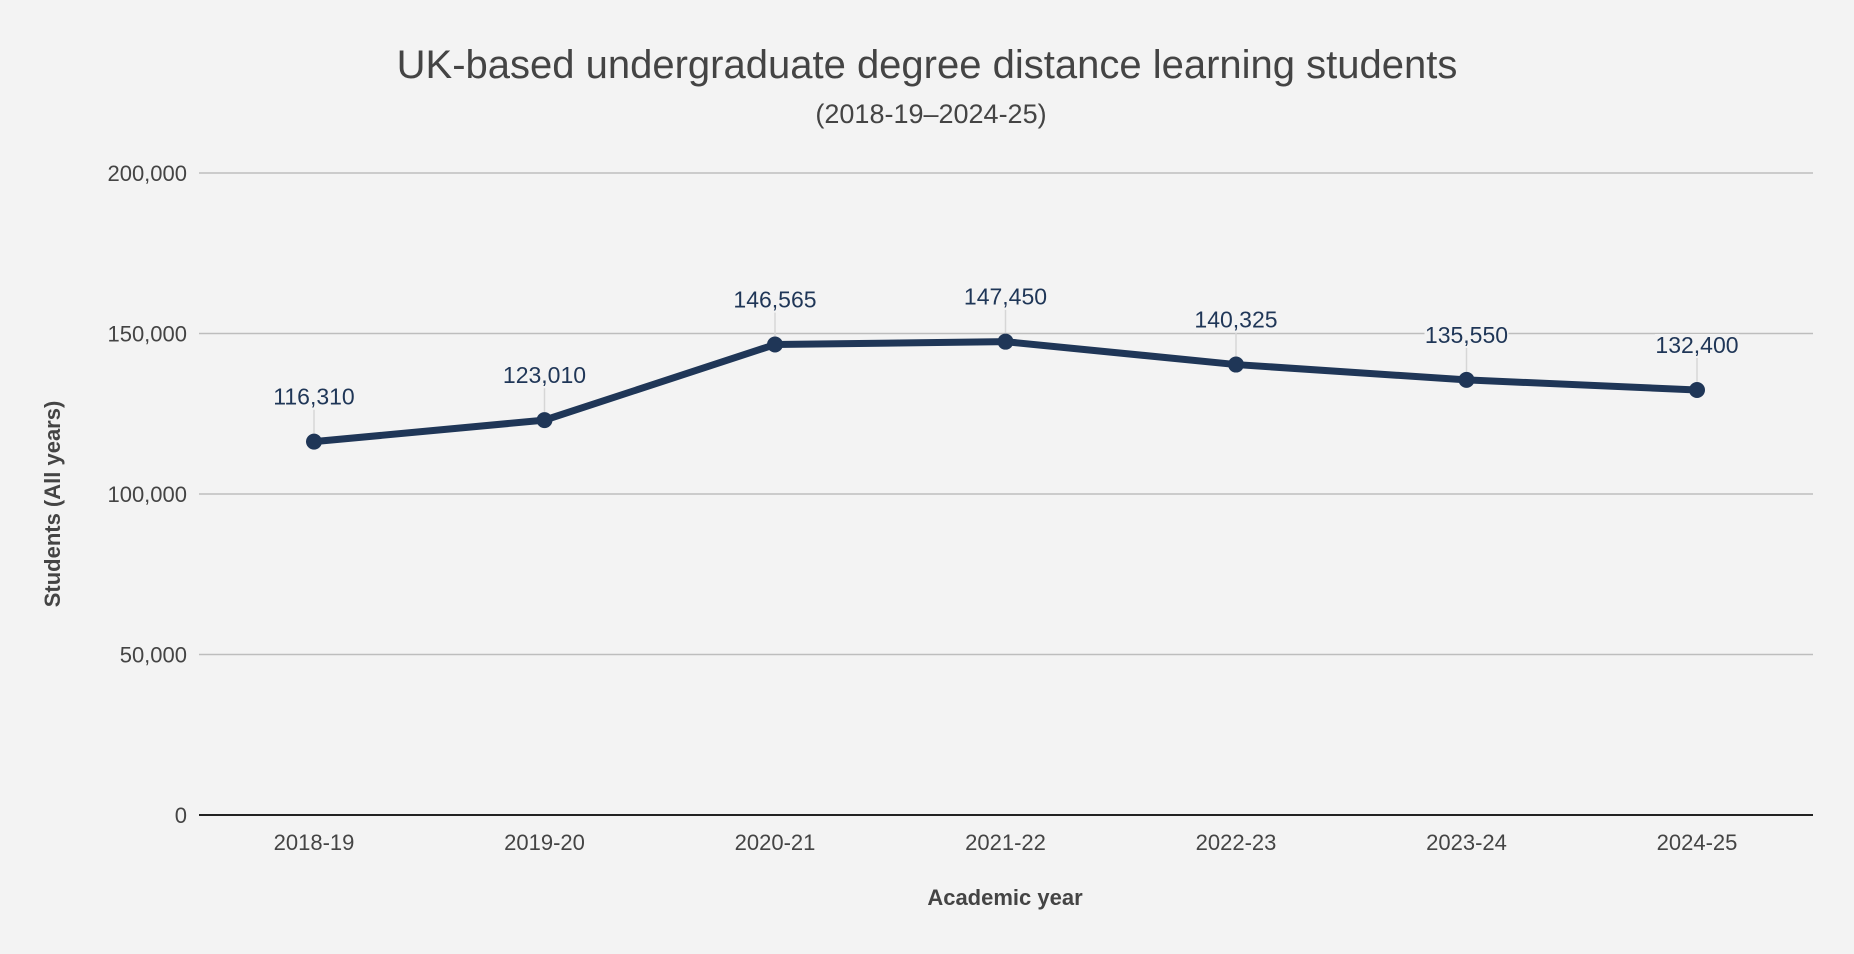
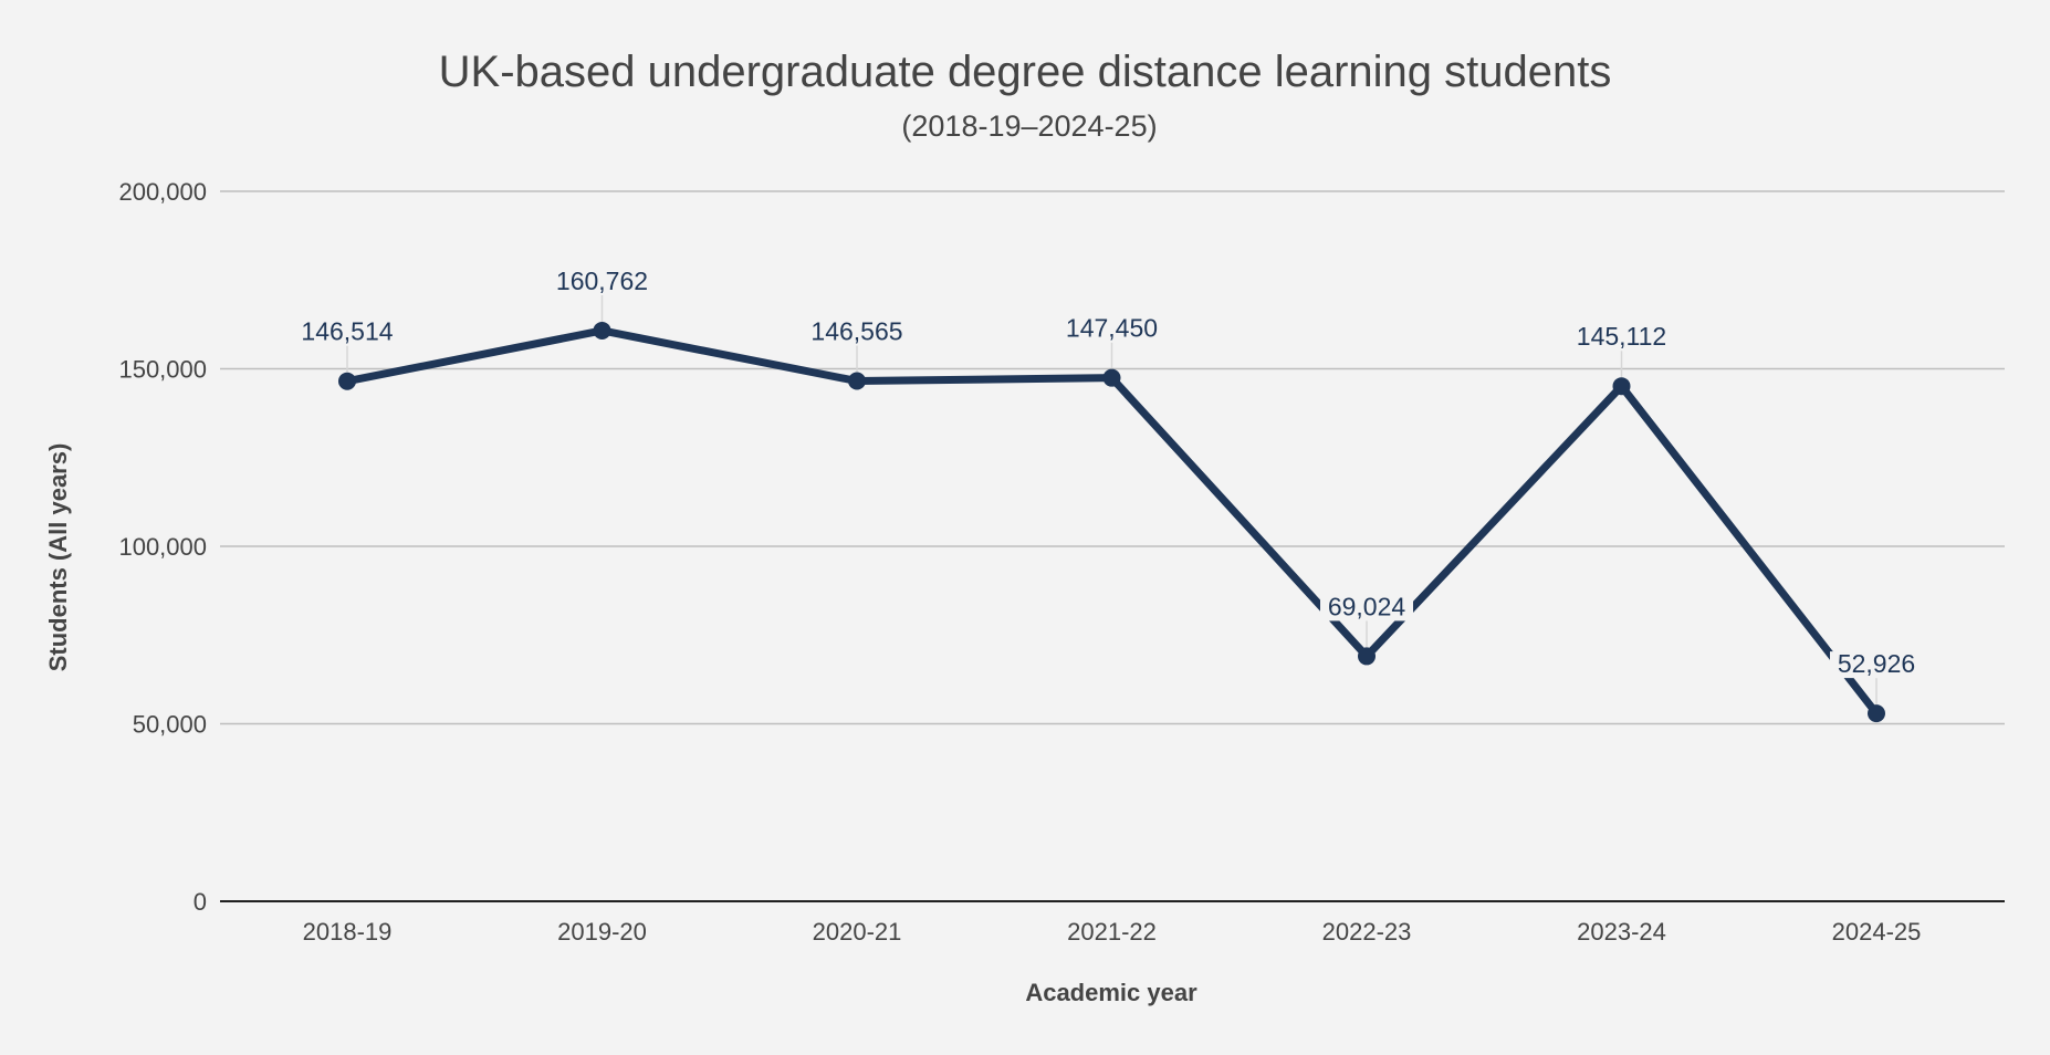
2018-19: 116,310 -> 146,514
2019-20: 123,010 -> 160,762
2022-23: 140,325 -> 69,024
2023-24: 135,550 -> 145,112
2024-25: 132,400 -> 52,926
